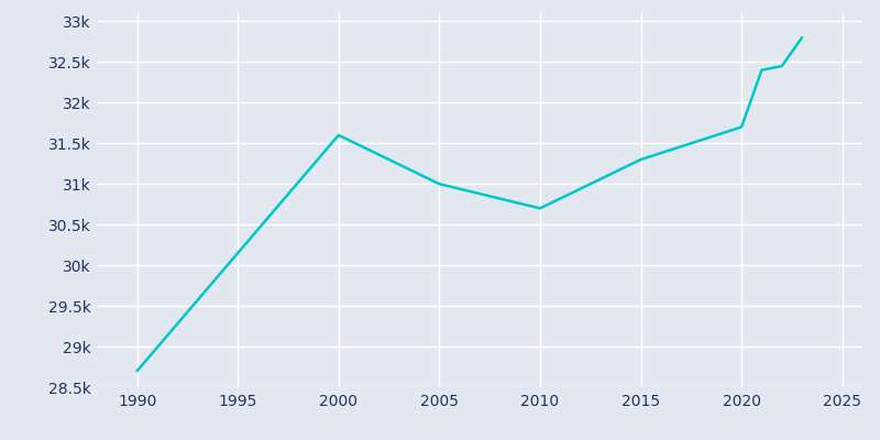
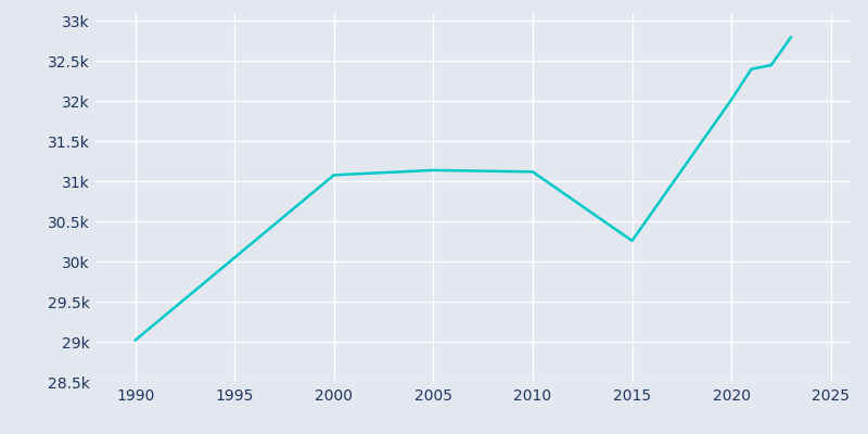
1990: 28.70k -> 29.02k
2000: 31.60k -> 31.08k
2005: 31.00k -> 31.14k
2010: 30.70k -> 31.12k
2015: 31.30k -> 30.26k
2020: 31.70k -> 32.02k
